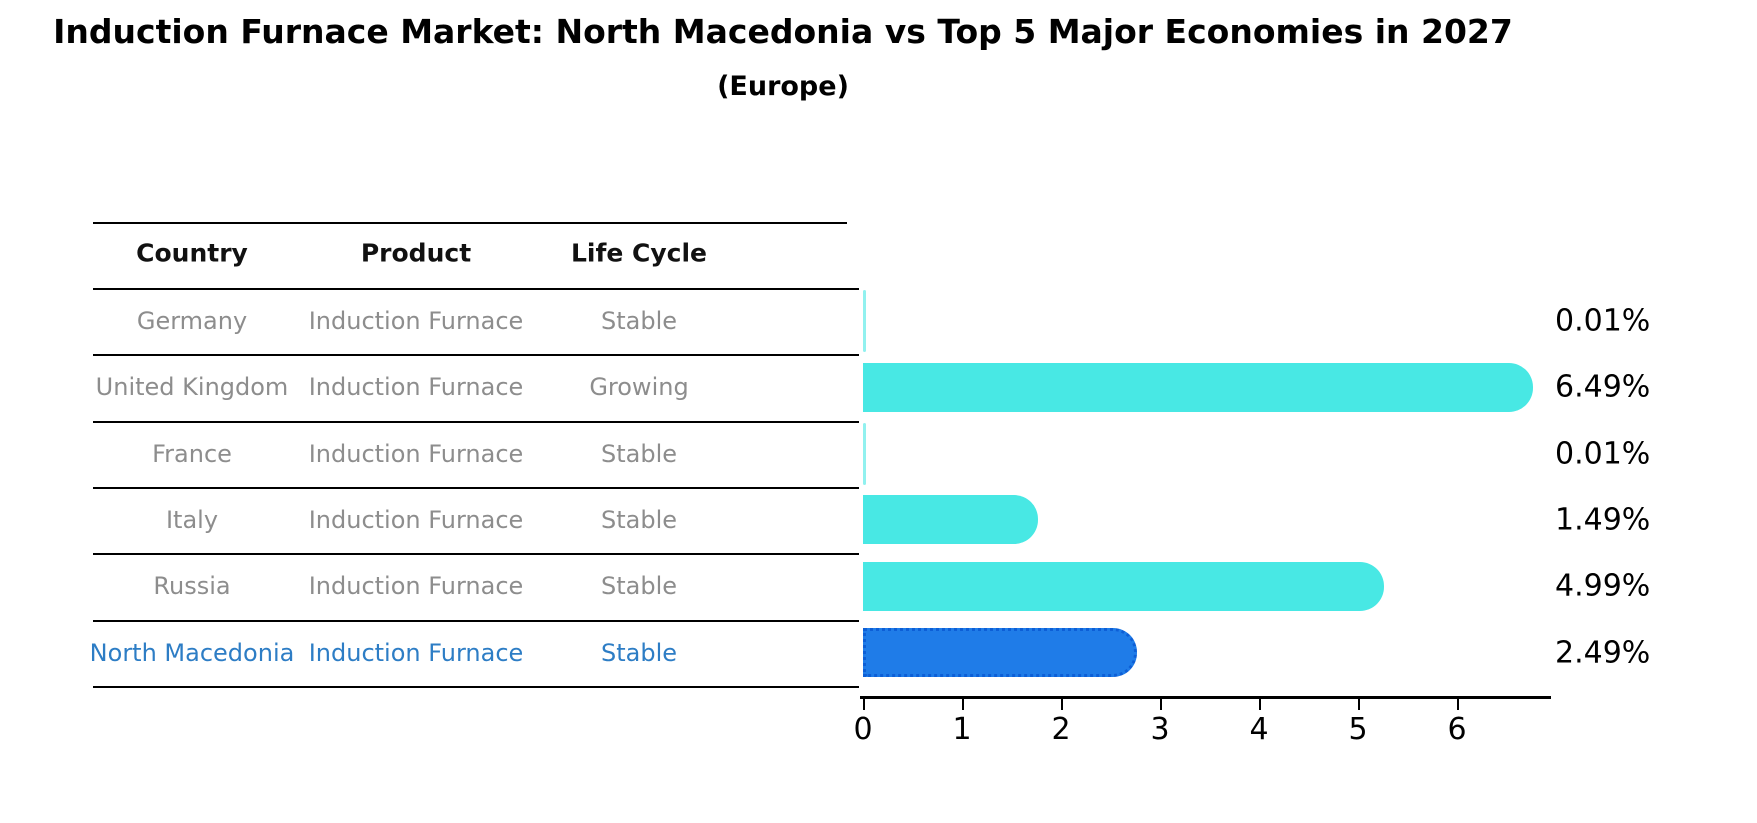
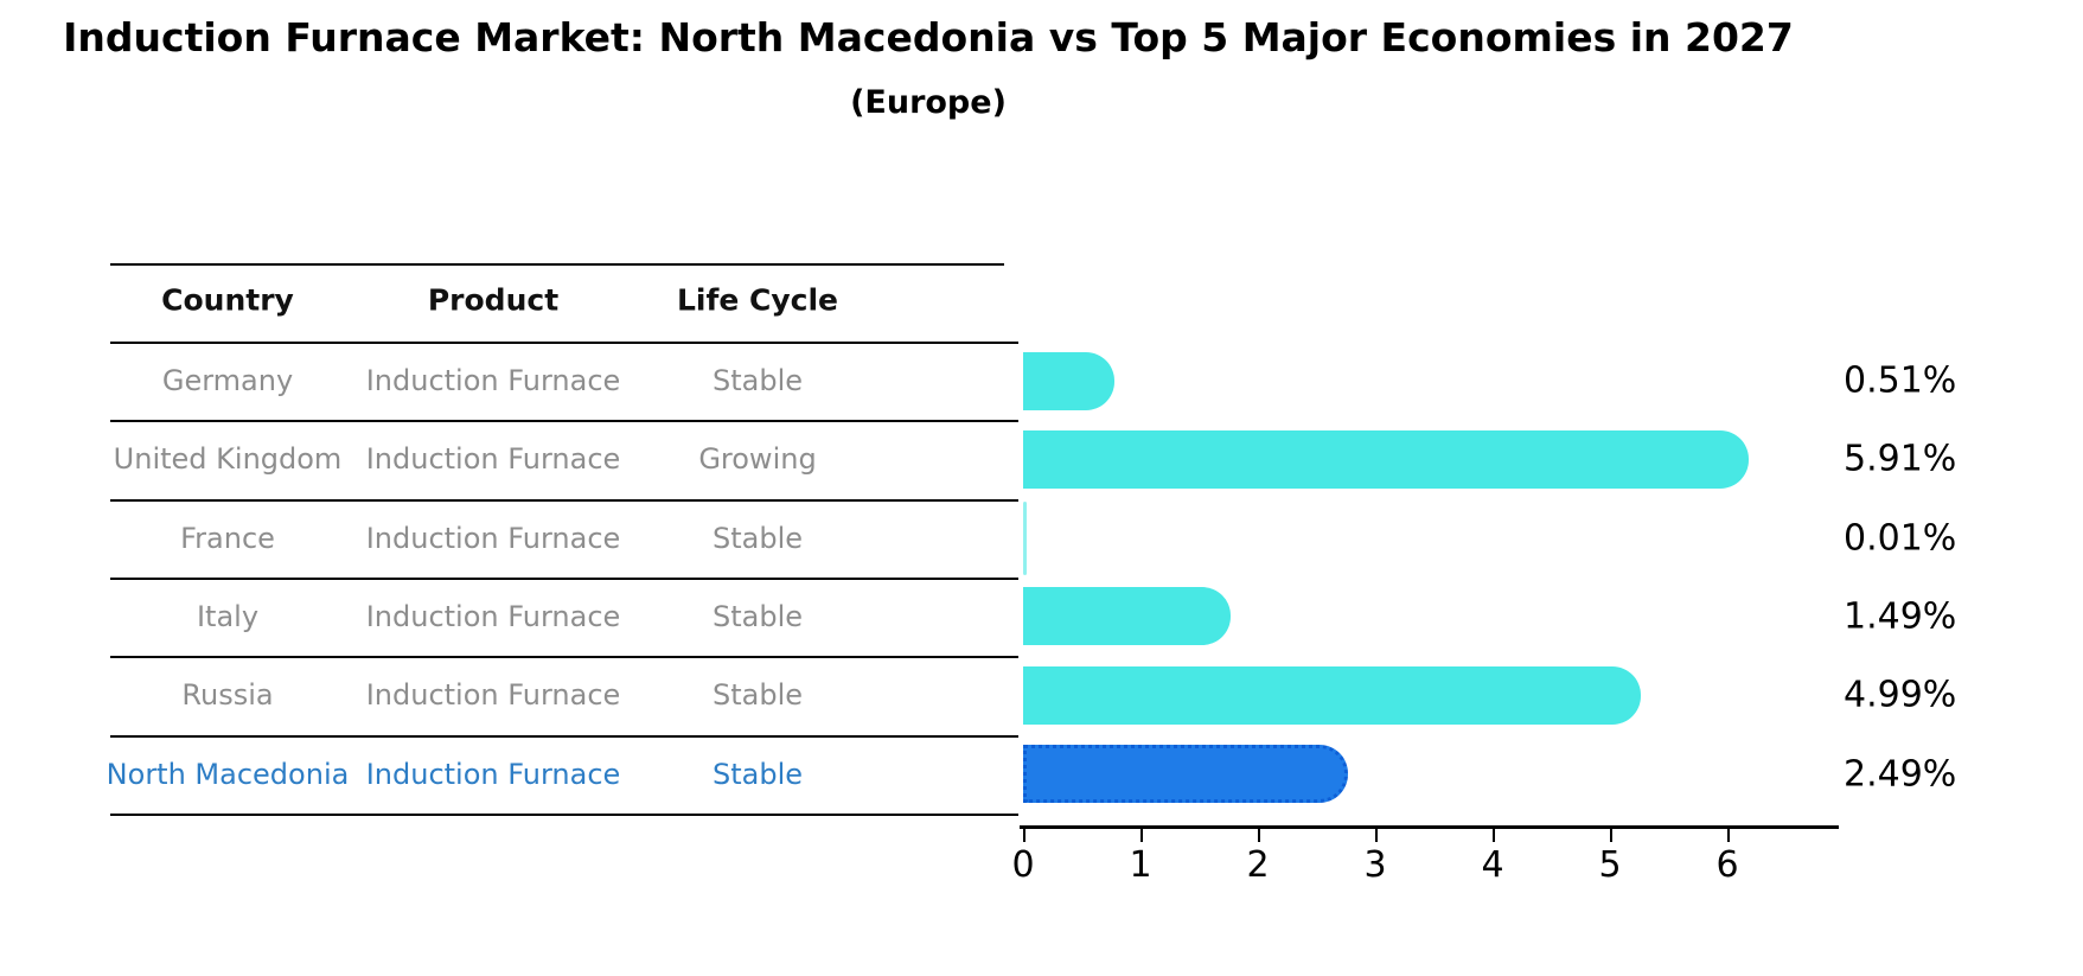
Germany: 0.01% -> 0.51%
United Kingdom: 6.49% -> 5.91%
